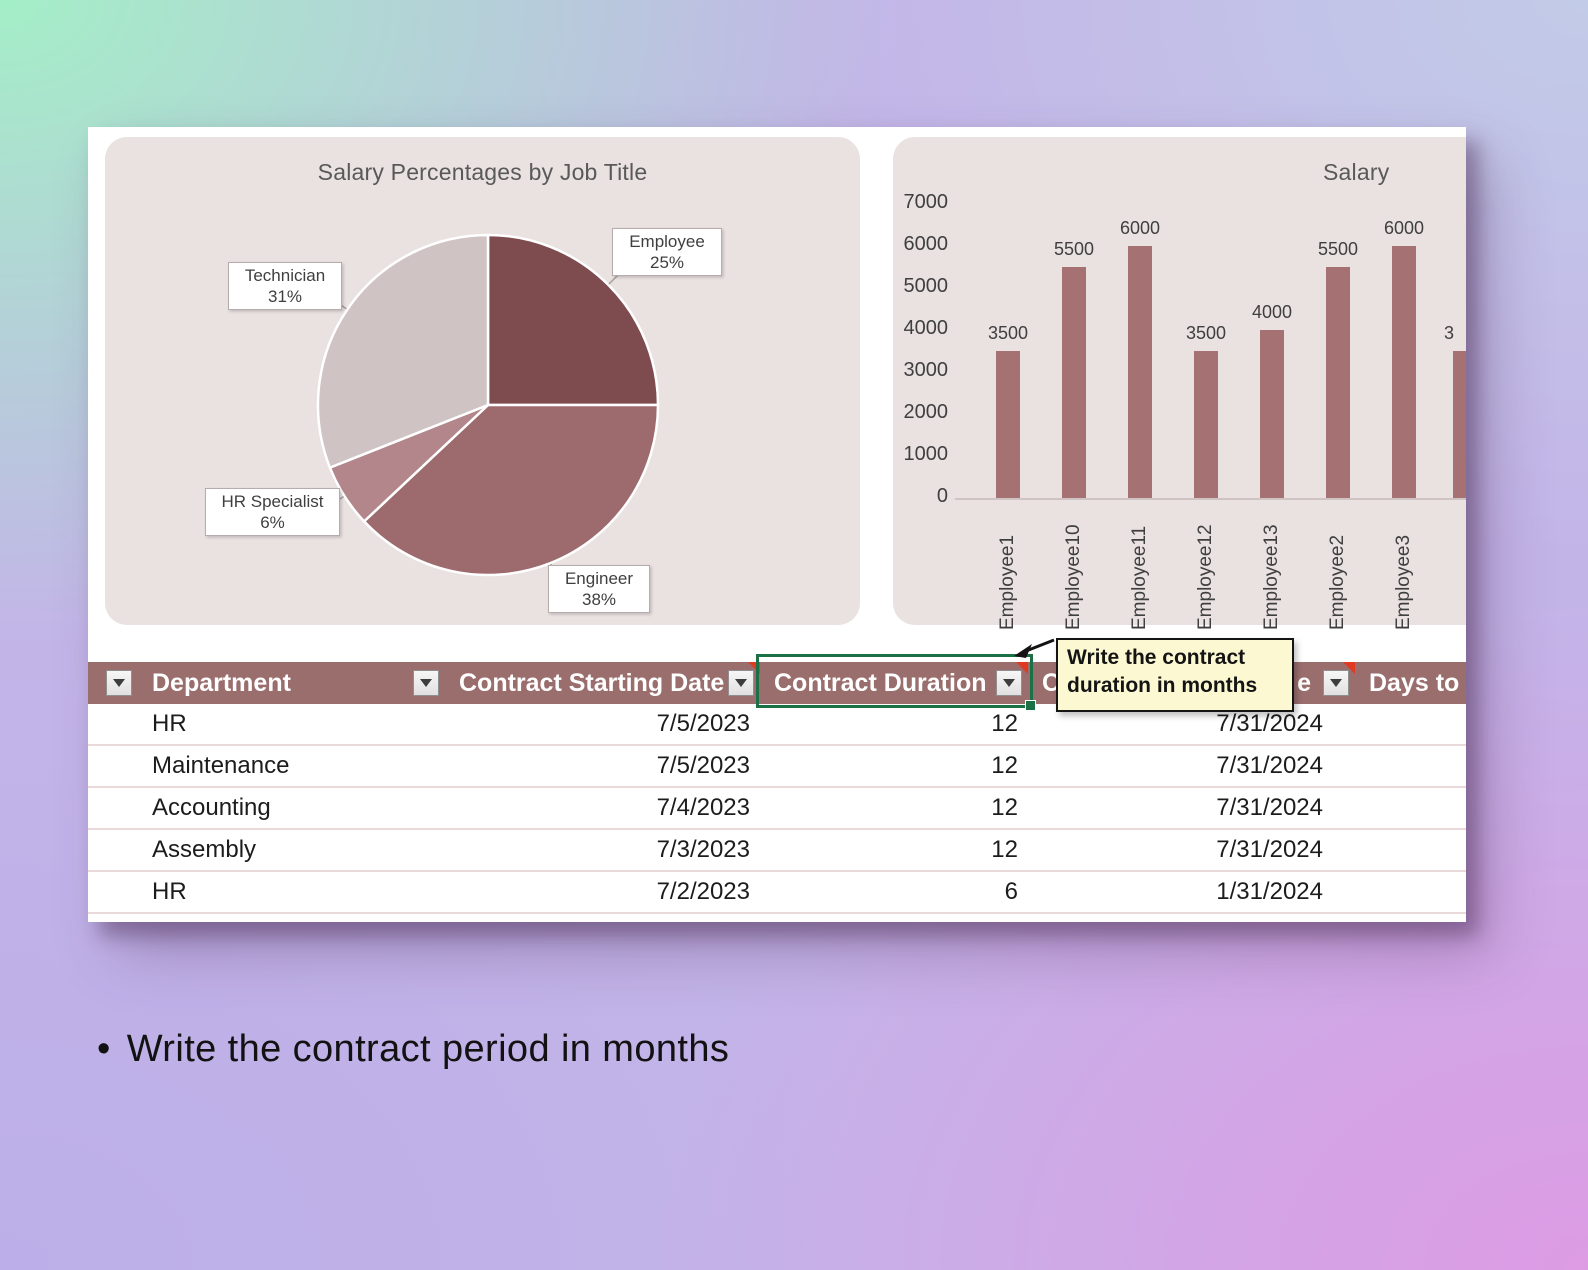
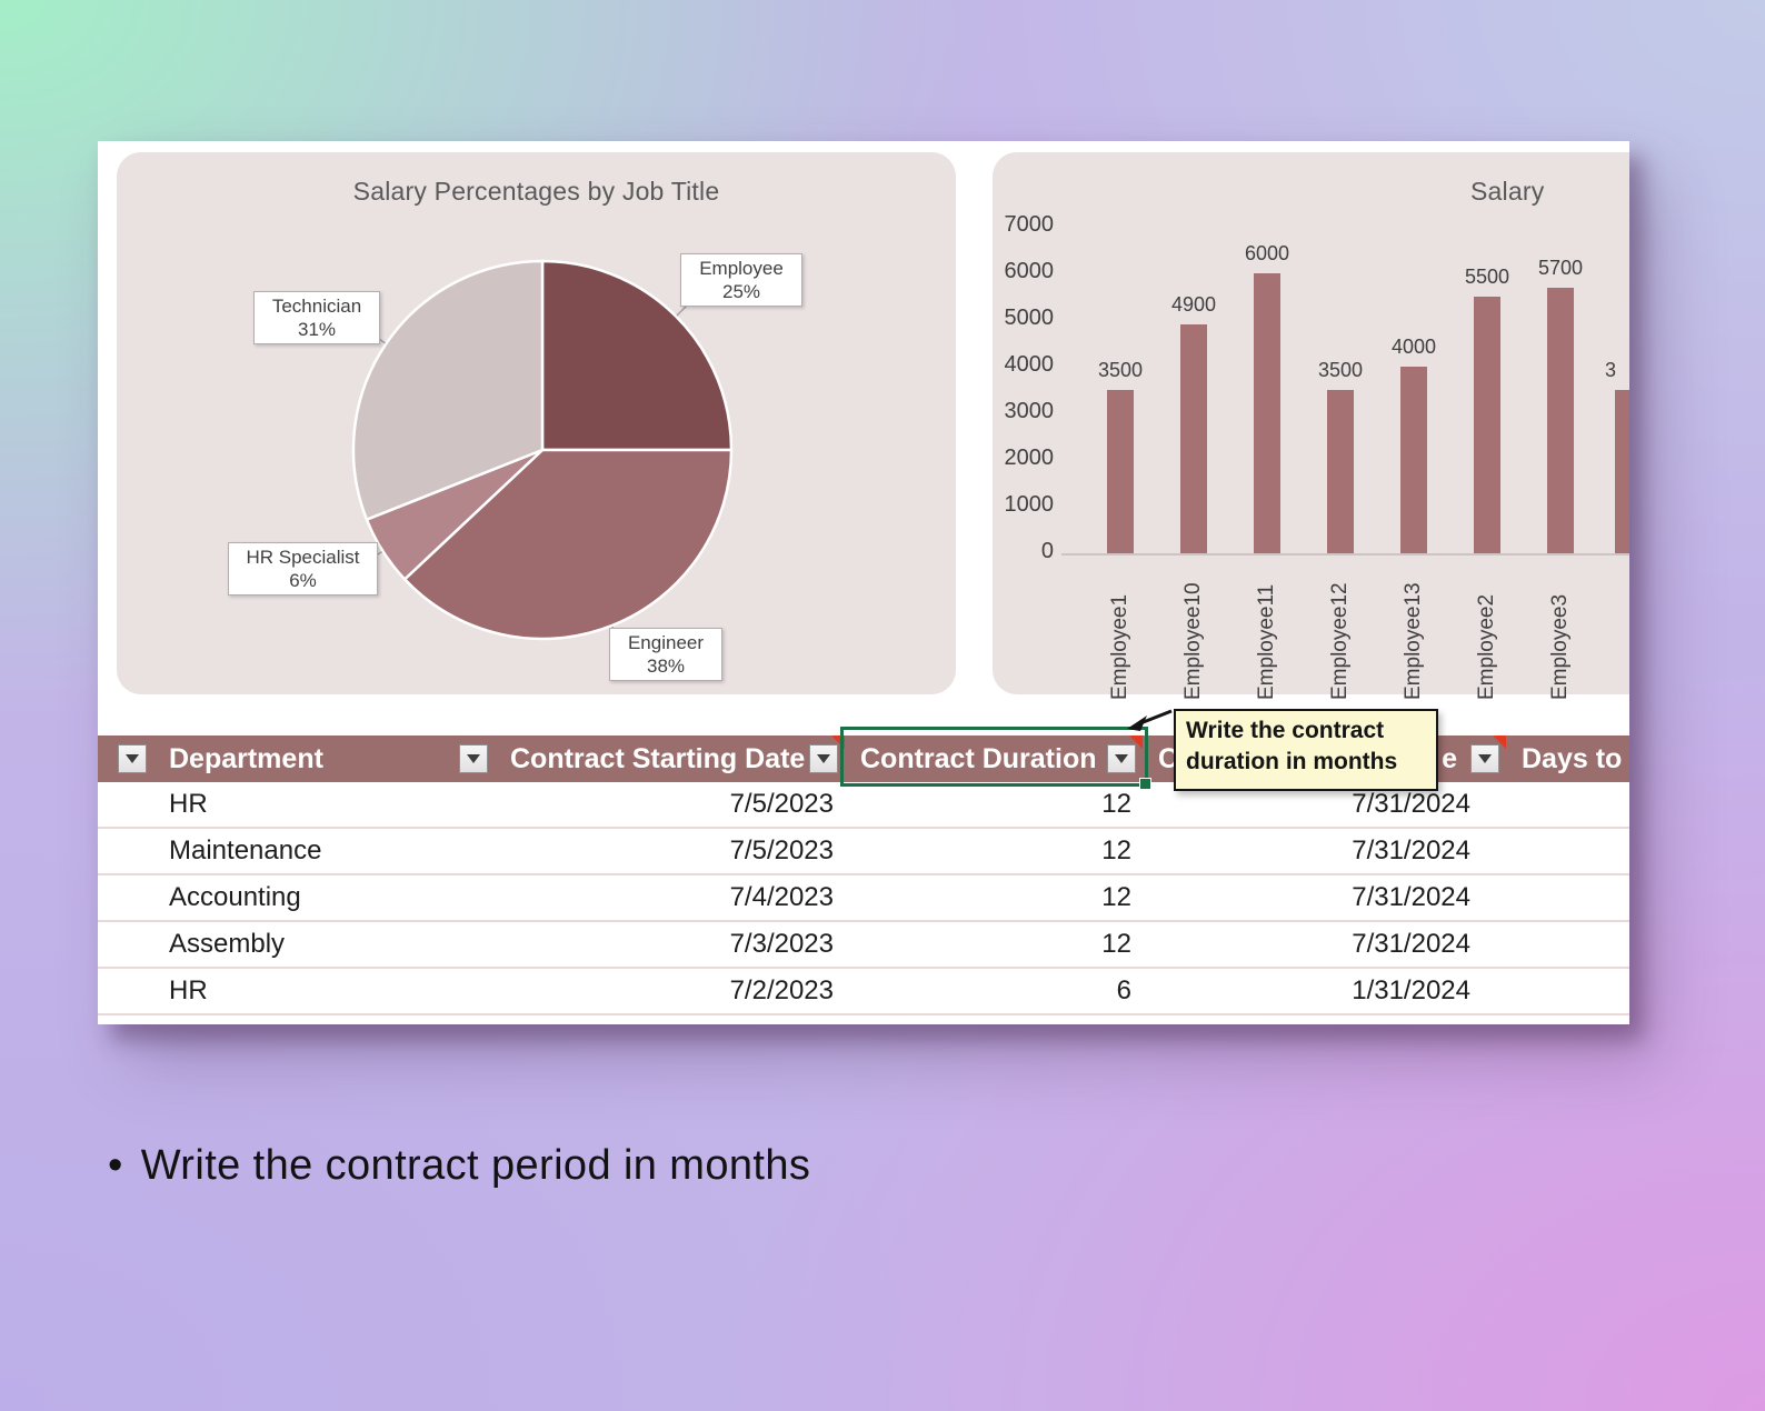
Salary/Employee10: 5500 -> 4900
Salary/Employee3: 6000 -> 5700
